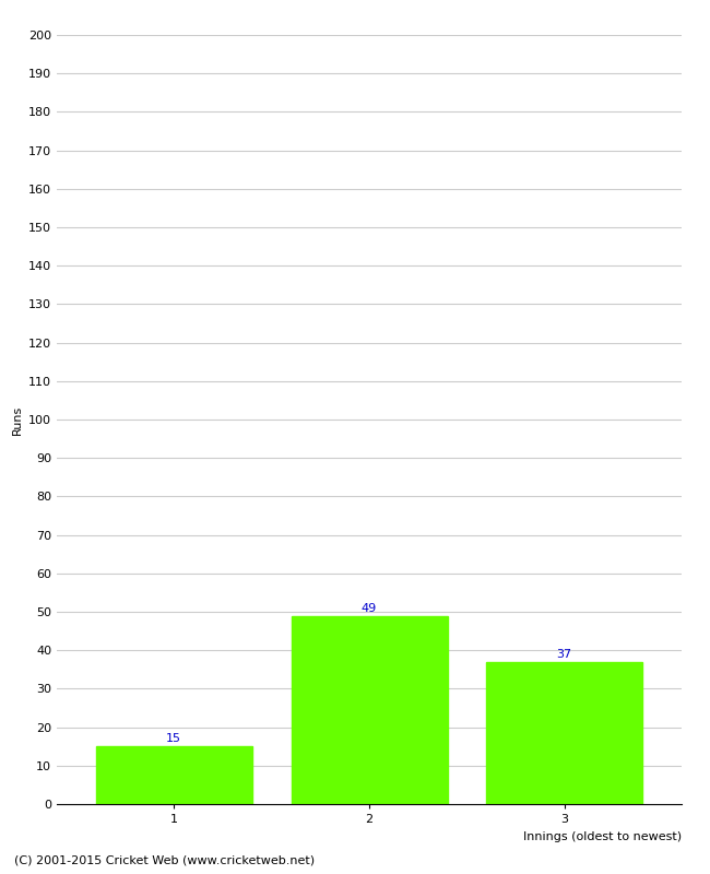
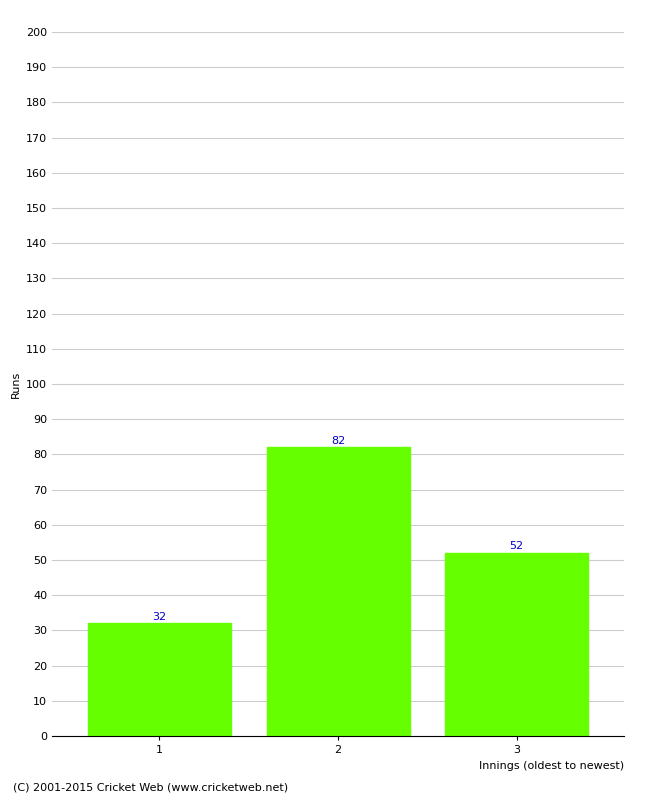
1: 15 -> 32
2: 49 -> 82
3: 37 -> 52
